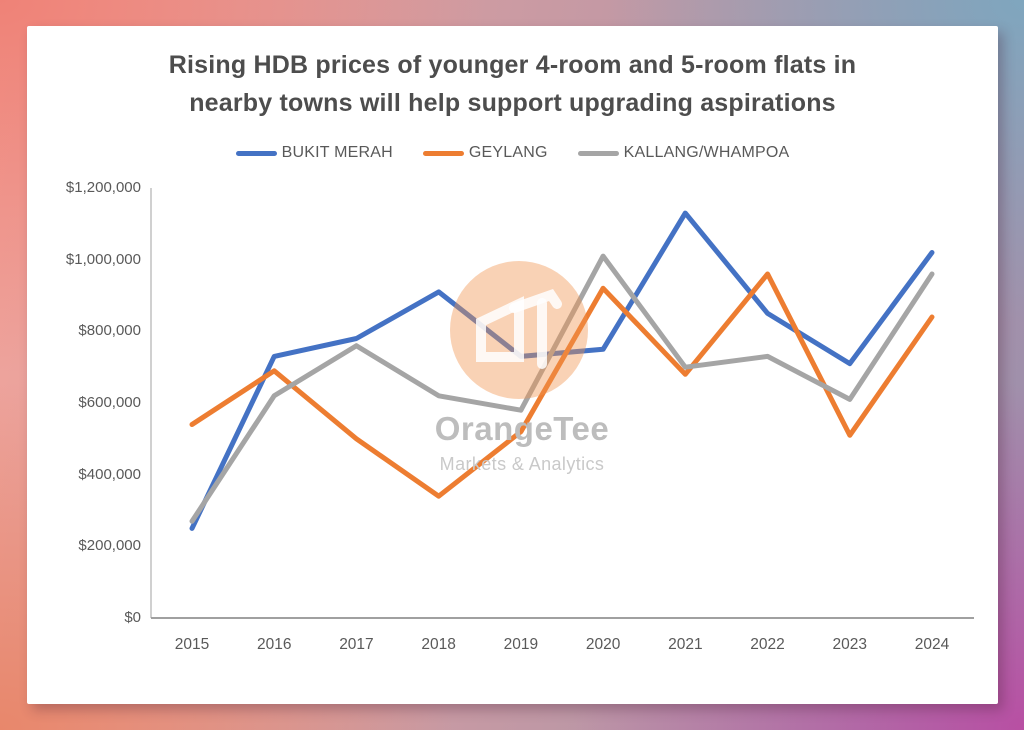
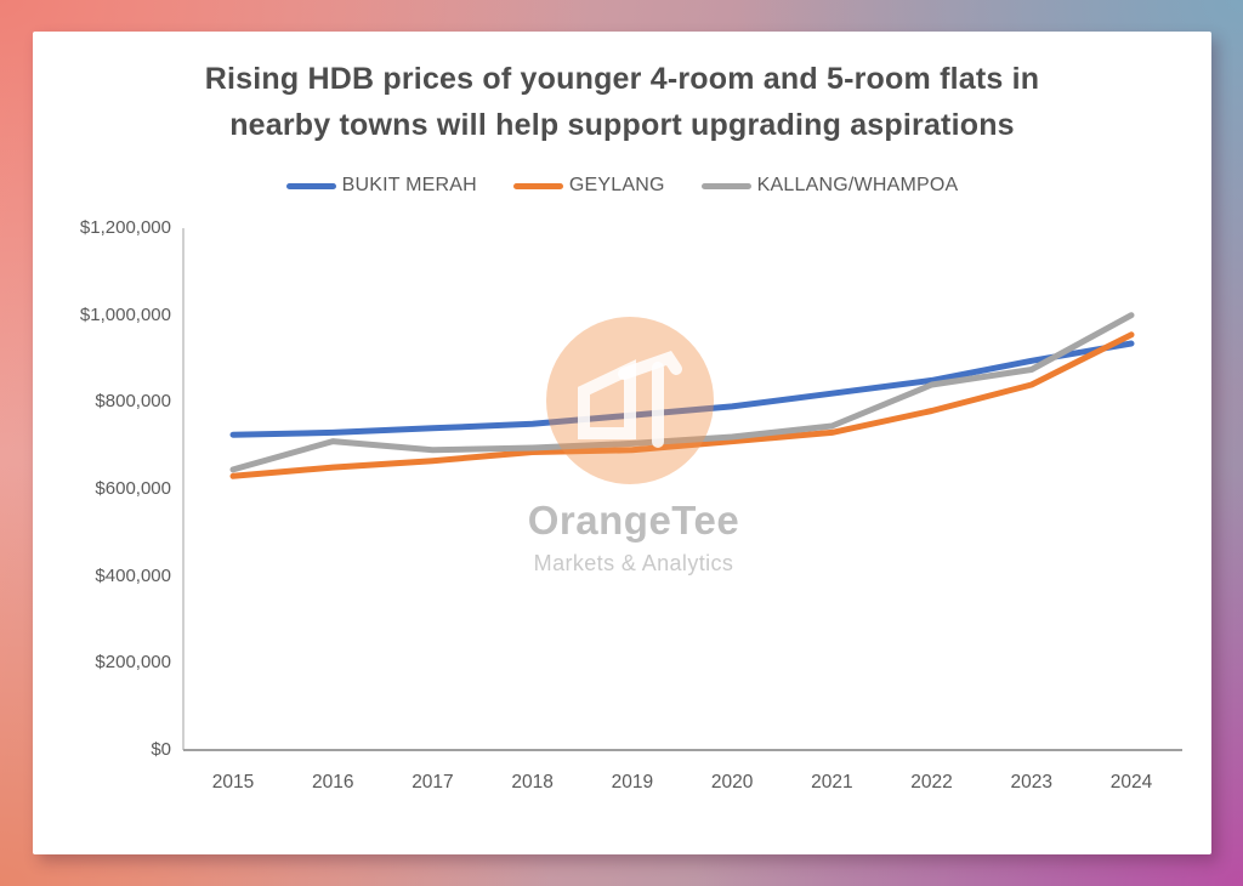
BUKIT MERAH/2015: $250000 -> $720000
GEYLANG/2015: $540000 -> $630000
KALLANG/WHAMPOA/2015: $270000 -> $640000
GEYLANG/2016: $690000 -> $650000
KALLANG/WHAMPOA/2016: $620000 -> $710000
BUKIT MERAH/2017: $780000 -> $740000
GEYLANG/2017: $500000 -> $660000
KALLANG/WHAMPOA/2017: $760000 -> $690000
BUKIT MERAH/2018: $910000 -> $750000
GEYLANG/2018: $340000 -> $680000
KALLANG/WHAMPOA/2018: $620000 -> $700000
BUKIT MERAH/2019: $730000 -> $770000
GEYLANG/2019: $520000 -> $690000
KALLANG/WHAMPOA/2019: $580000 -> $700000
BUKIT MERAH/2020: $750000 -> $790000
GEYLANG/2020: $920000 -> $710000
KALLANG/WHAMPOA/2020: $1010000 -> $720000
BUKIT MERAH/2021: $1130000 -> $820000
GEYLANG/2021: $680000 -> $730000
KALLANG/WHAMPOA/2021: $700000 -> $740000
GEYLANG/2022: $960000 -> $780000
KALLANG/WHAMPOA/2022: $730000 -> $840000
BUKIT MERAH/2023: $710000 -> $900000
GEYLANG/2023: $510000 -> $840000
KALLANG/WHAMPOA/2023: $610000 -> $880000
BUKIT MERAH/2024: $1020000 -> $940000
GEYLANG/2024: $840000 -> $960000
KALLANG/WHAMPOA/2024: $960000 -> $1000000
